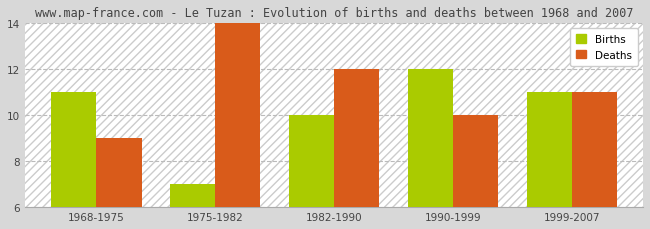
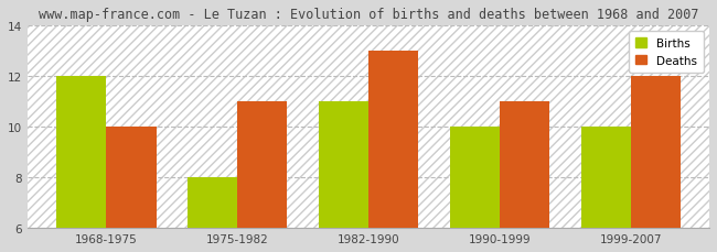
Births/1968-1975: 11 -> 12
Deaths/1968-1975: 9 -> 10
Births/1975-1982: 7 -> 8
Deaths/1975-1982: 14 -> 11
Births/1982-1990: 10 -> 11
Deaths/1982-1990: 12 -> 13
Births/1990-1999: 12 -> 10
Deaths/1990-1999: 10 -> 11
Births/1999-2007: 11 -> 10
Deaths/1999-2007: 11 -> 12
